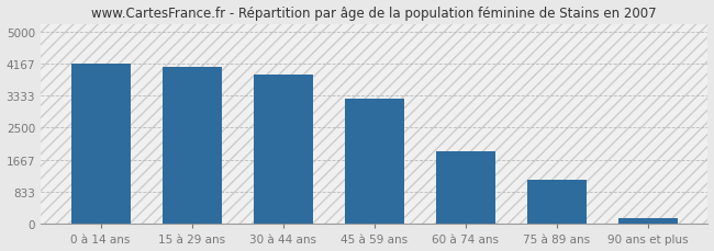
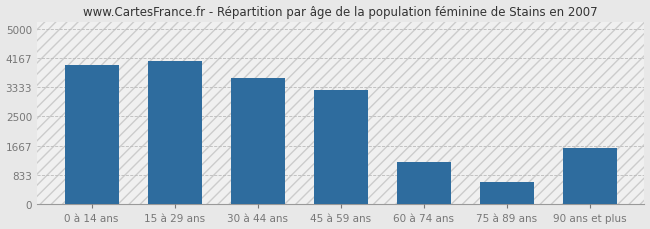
0 à 14 ans: 4150 -> 3950
30 à 44 ans: 3870 -> 3600
60 à 74 ans: 1890 -> 1200
75 à 89 ans: 1150 -> 650
90 ans et plus: 160 -> 1600
